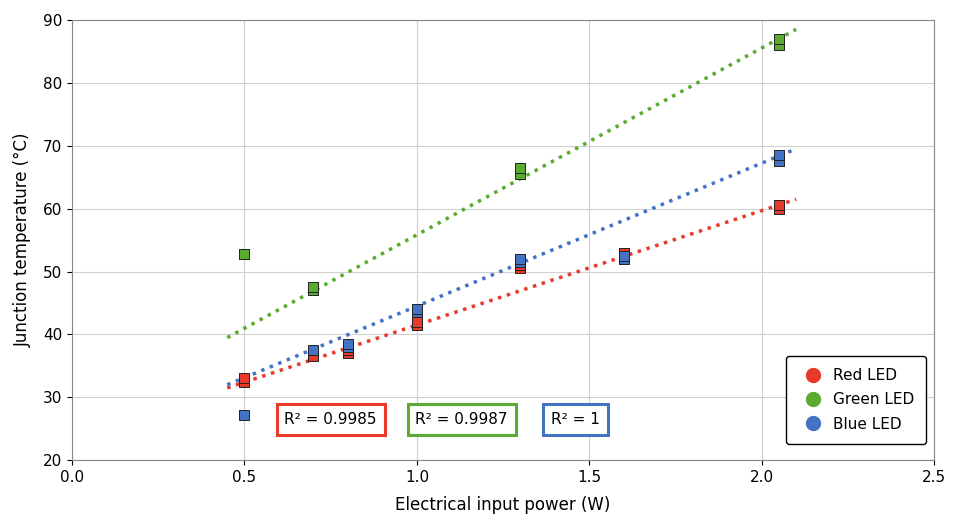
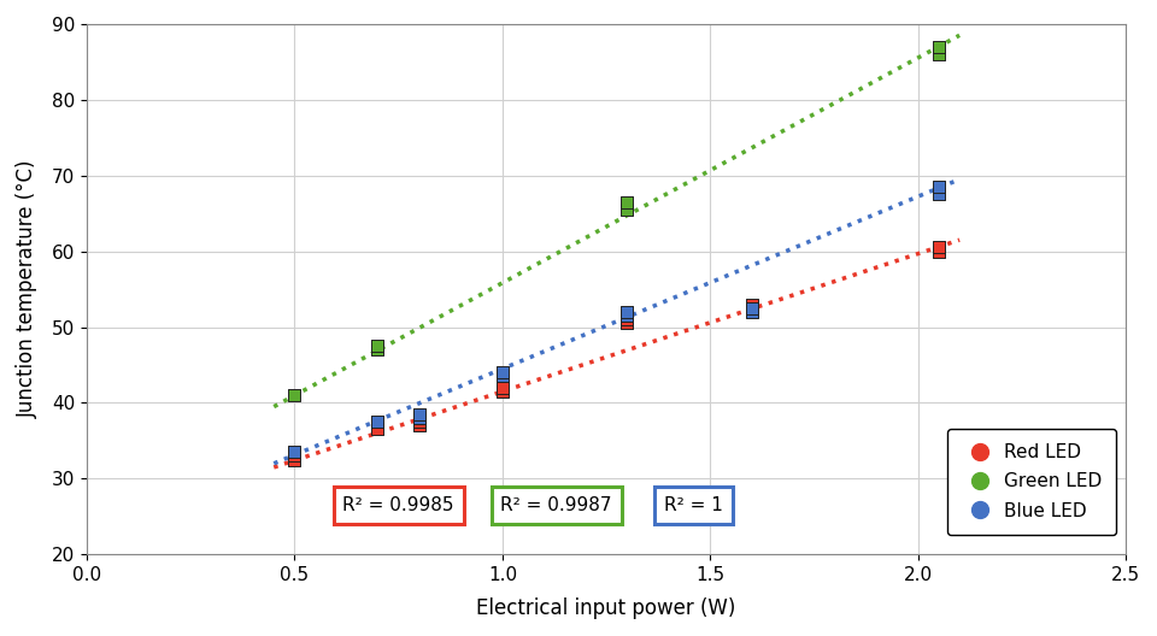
Green LED/0.5: 52.8 -> 41.0
Blue LED/0.5: 27.2 -> 33.5
